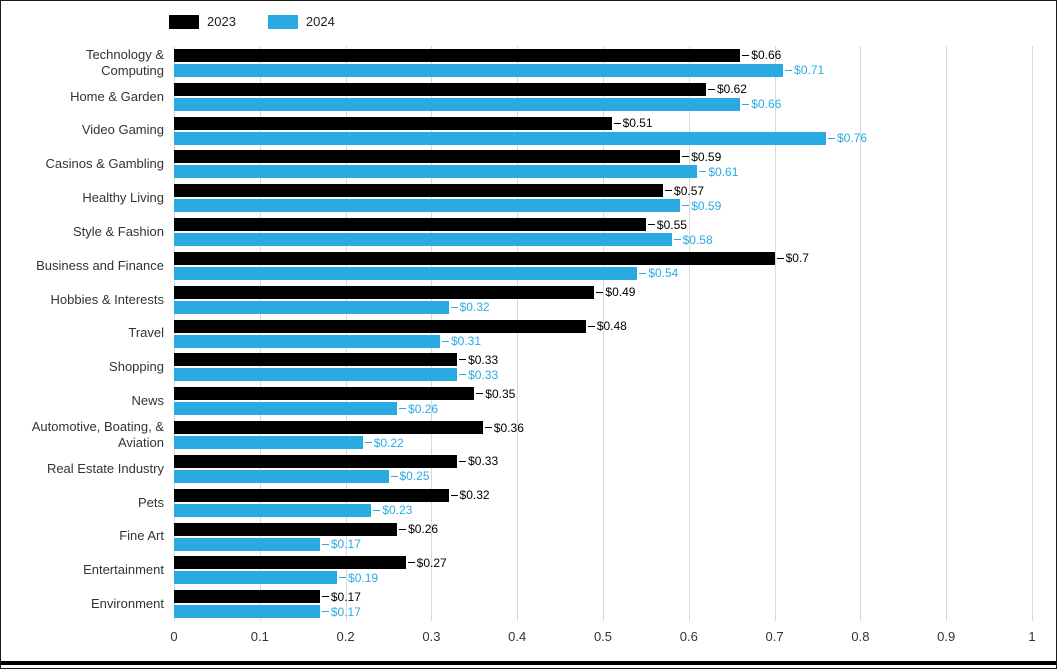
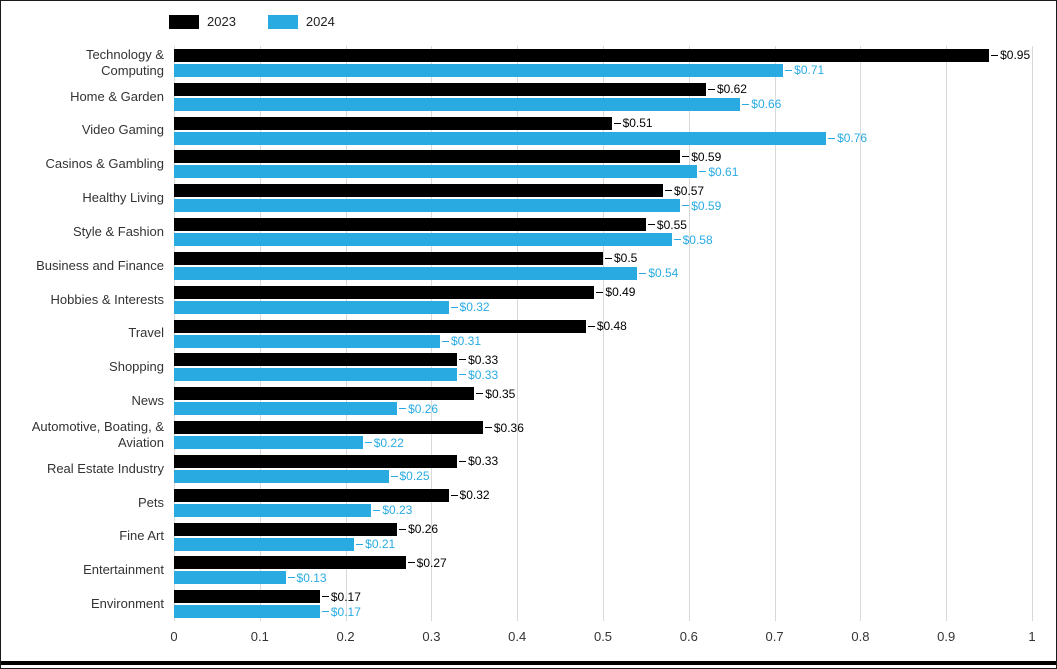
2023/Technology & Computing: $0.66 -> $0.95
2023/Business and Finance: $0.7 -> $0.5
2024/Fine Art: $0.17 -> $0.21
2024/Entertainment: $0.19 -> $0.13
